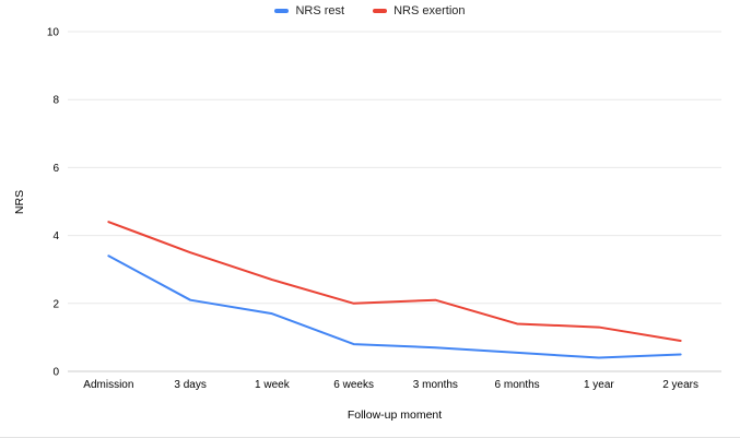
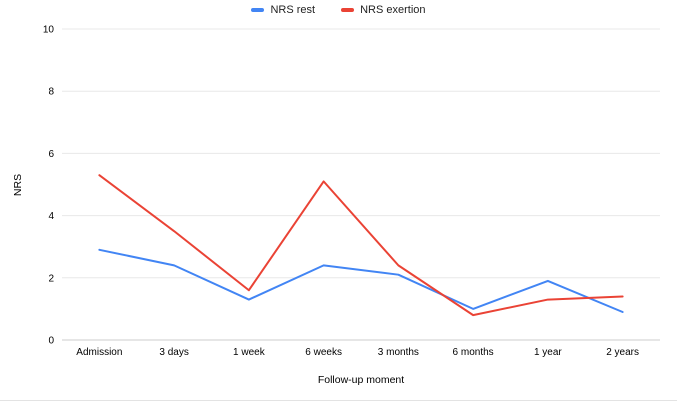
NRS rest/Admission: 3.4 -> 2.9
NRS exertion/Admission: 4.4 -> 5.3
NRS rest/3 days: 2.1 -> 2.4
NRS rest/1 week: 1.7 -> 1.3
NRS exertion/1 week: 2.7 -> 1.6
NRS rest/6 weeks: 0.8 -> 2.4
NRS exertion/6 weeks: 2.0 -> 5.1
NRS rest/3 months: 0.7 -> 2.1
NRS exertion/3 months: 2.1 -> 2.4
NRS rest/6 months: 0.6 -> 1.0
NRS exertion/6 months: 1.4 -> 0.8
NRS rest/1 year: 0.4 -> 1.9
NRS rest/2 years: 0.5 -> 0.9
NRS exertion/2 years: 0.9 -> 1.4
